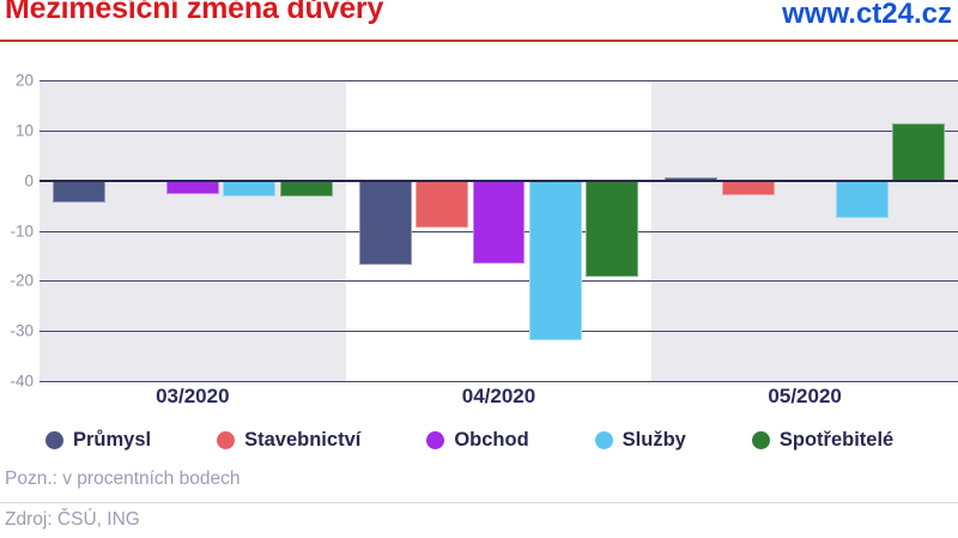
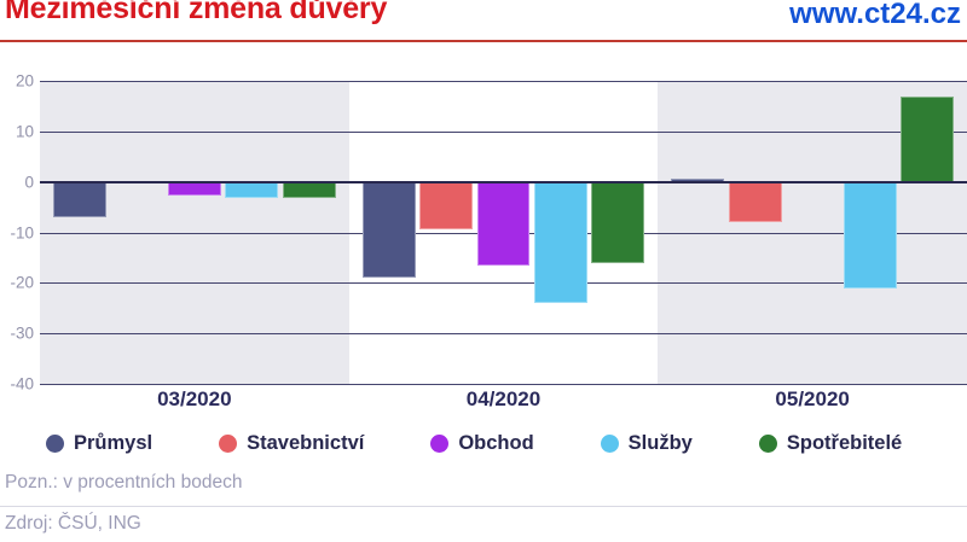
Průmysl/03/2020: -4 -> -7
Průmysl/04/2020: -17 -> -19
Služby/04/2020: -32 -> -24
Spotřebitelé/04/2020: -19 -> -16
Stavebnictví/05/2020: -3 -> -8
Služby/05/2020: -8 -> -21
Spotřebitelé/05/2020: 12 -> 17
